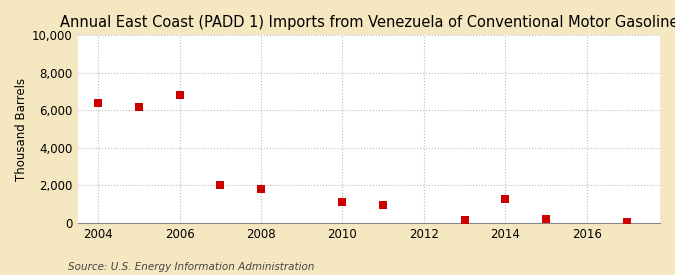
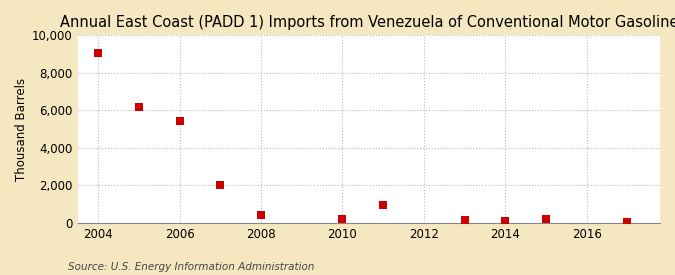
2004: 6,400 -> 9,000
2006: 6,800 -> 5,400
2008: 1,800 -> 400
2010: 1,100 -> 200
2014: 1,300 -> 100
